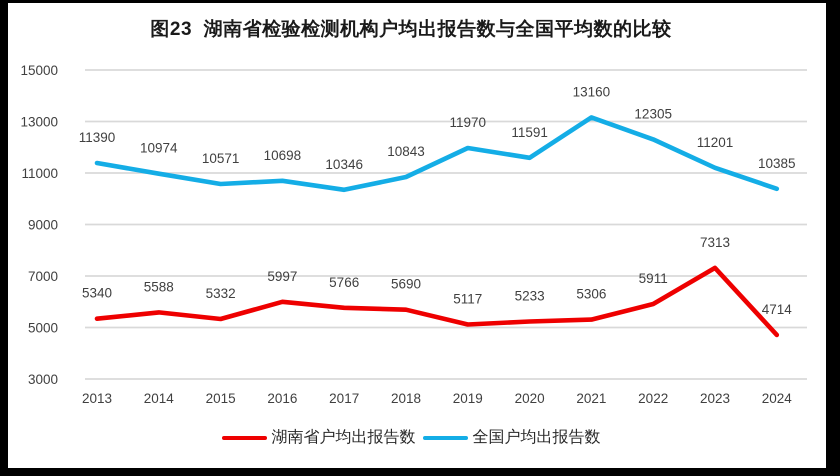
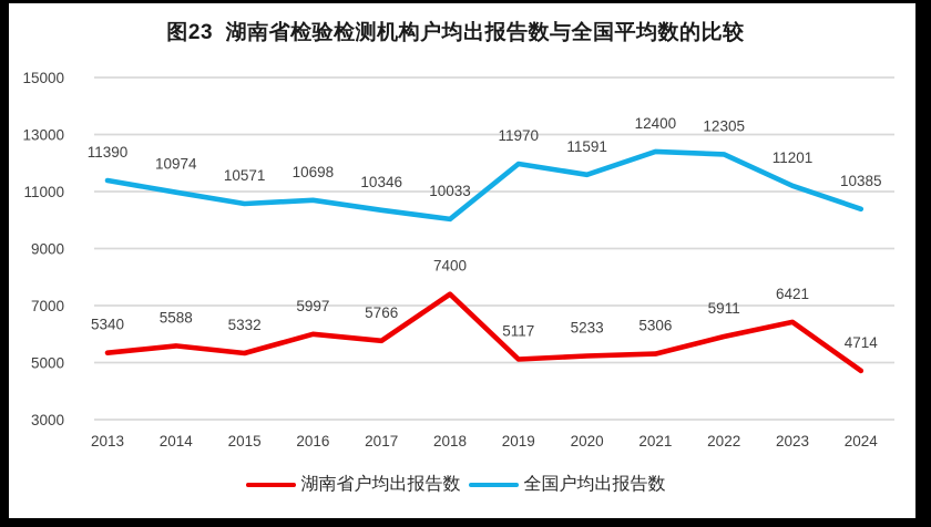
湖南省户均出报告数/2018: 5690 -> 7400
全国户均出报告数/2018: 10843 -> 10033
全国户均出报告数/2021: 13160 -> 12400
湖南省户均出报告数/2023: 7313 -> 6421
